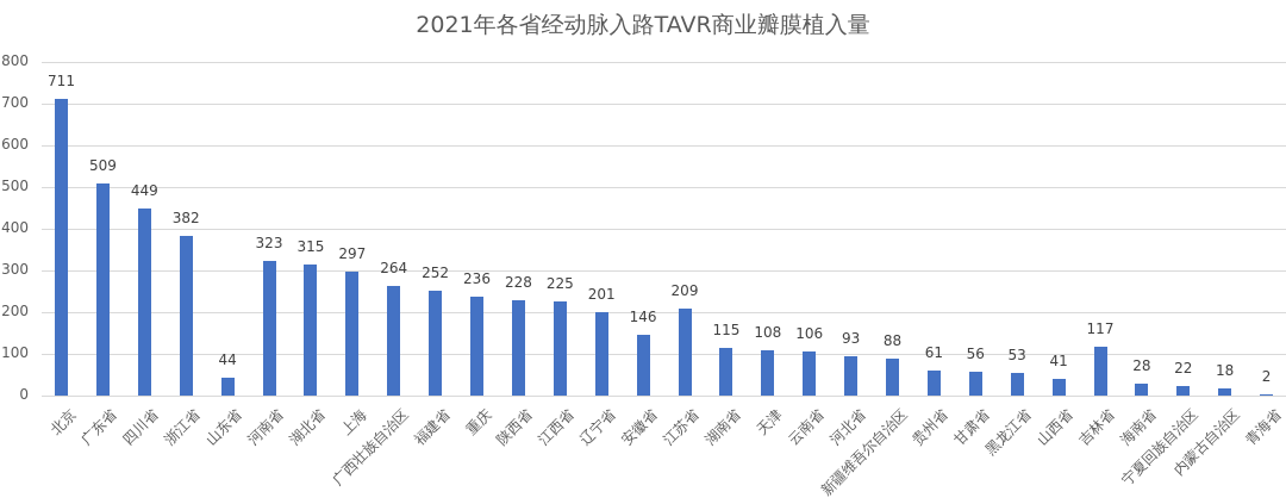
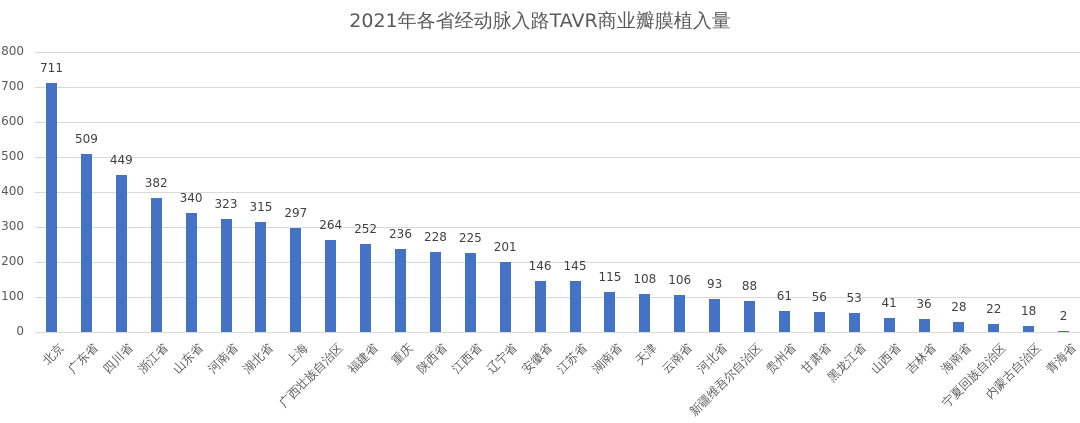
山东省: 44 -> 340
江苏省: 209 -> 145
吉林省: 117 -> 36
